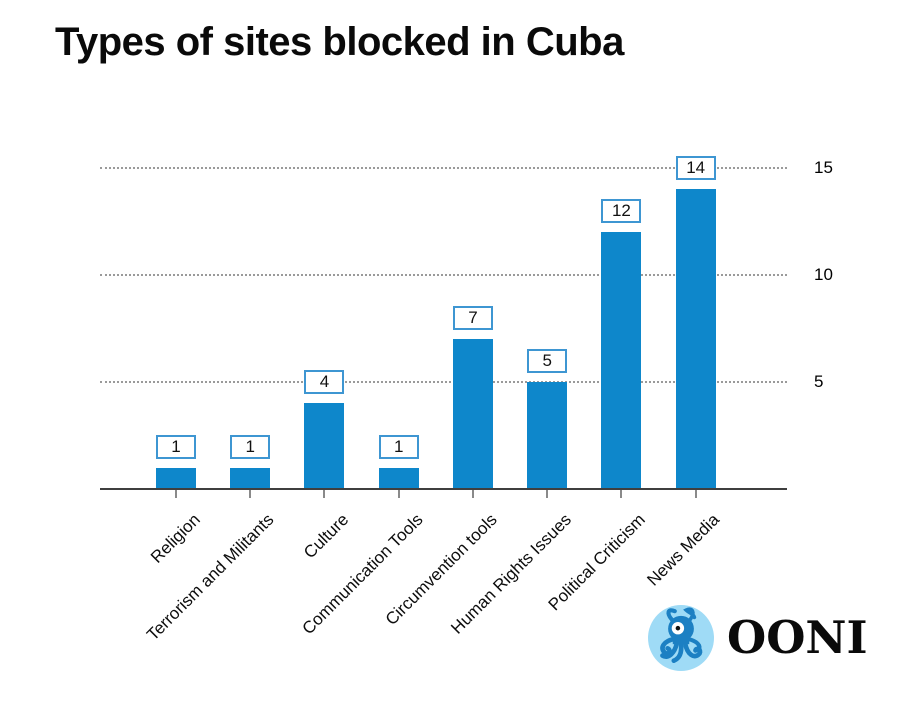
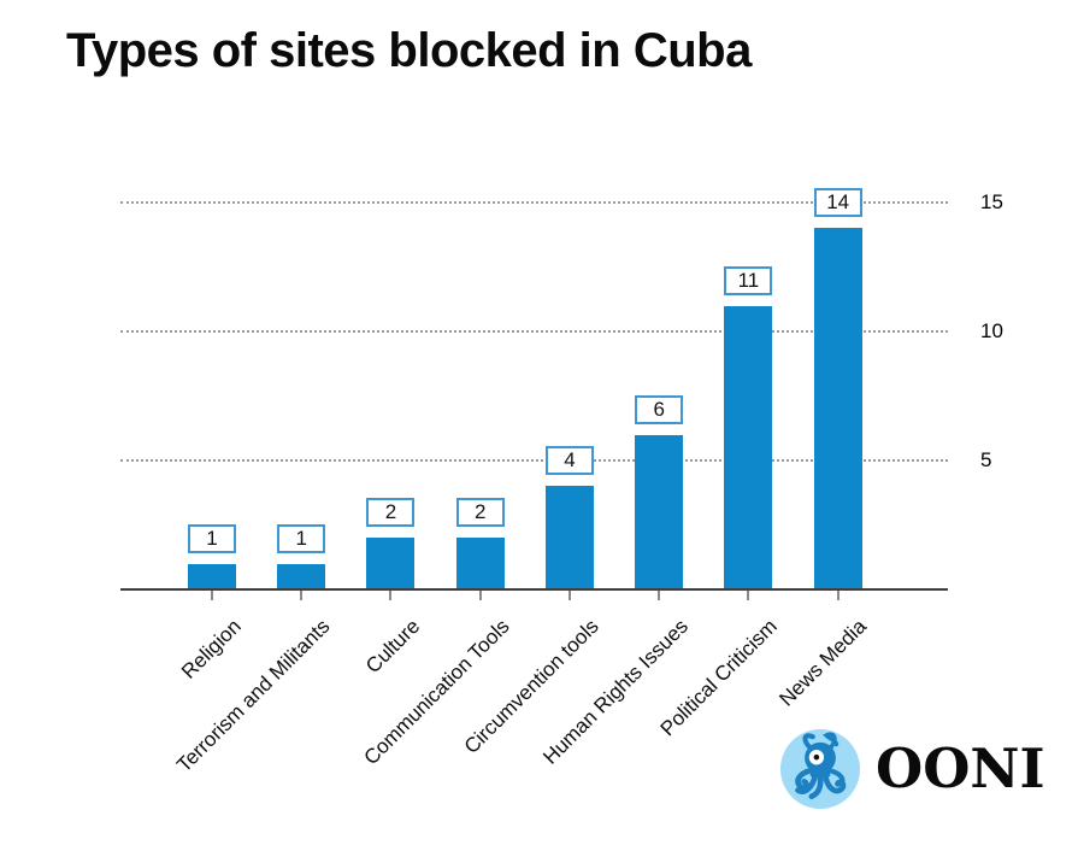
Culture: 4 -> 2
Communication Tools: 1 -> 2
Circumvention tools: 7 -> 4
Human Rights Issues: 5 -> 6
Political Criticism: 12 -> 11
